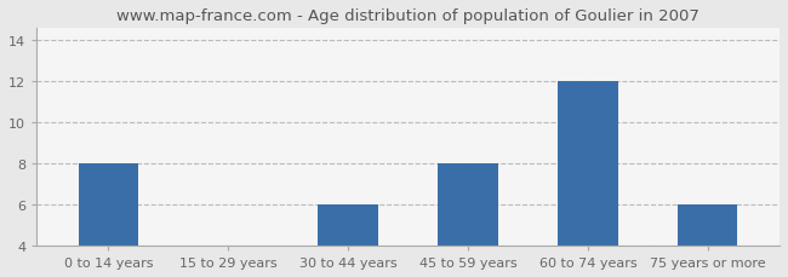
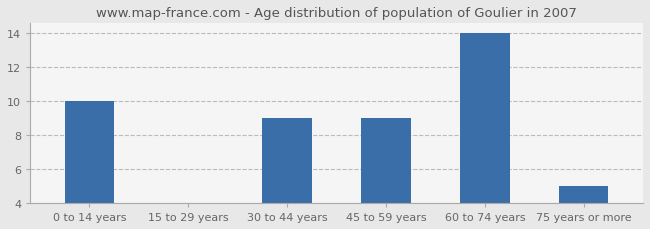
0 to 14 years: 8.0 -> 10.0
30 to 44 years: 6.0 -> 9.0
45 to 59 years: 8.0 -> 9.0
60 to 74 years: 12.0 -> 14.0
75 years or more: 6.0 -> 5.0
